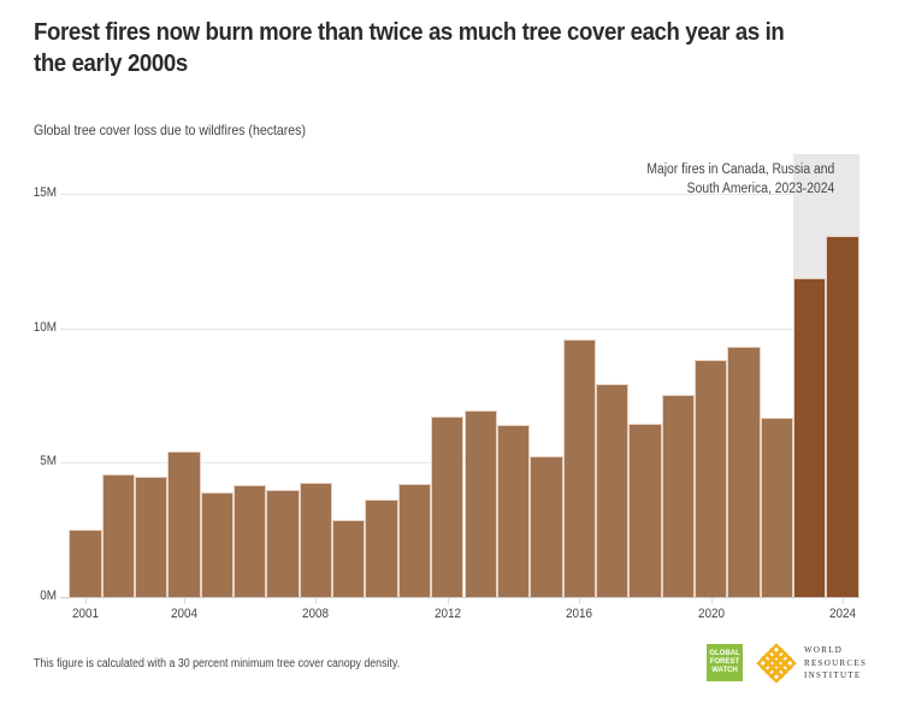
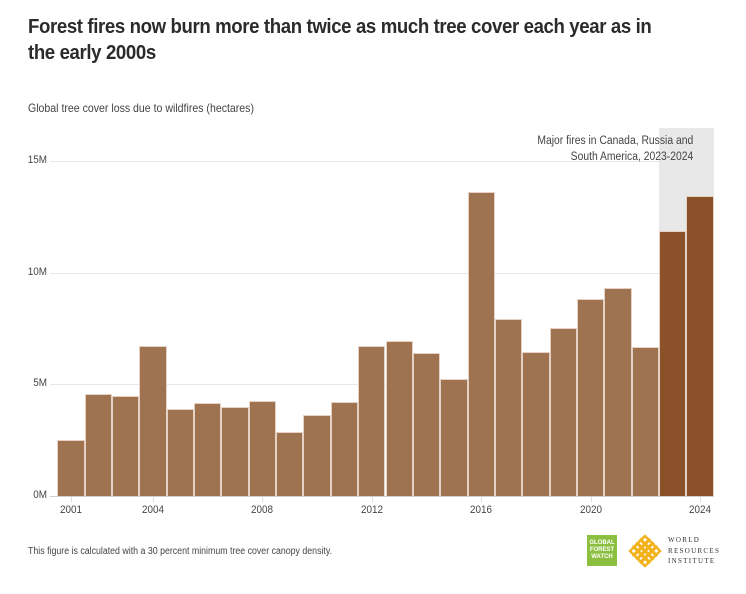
2004: 5.4M -> 6.7M
2016: 9.6M -> 13.6M
